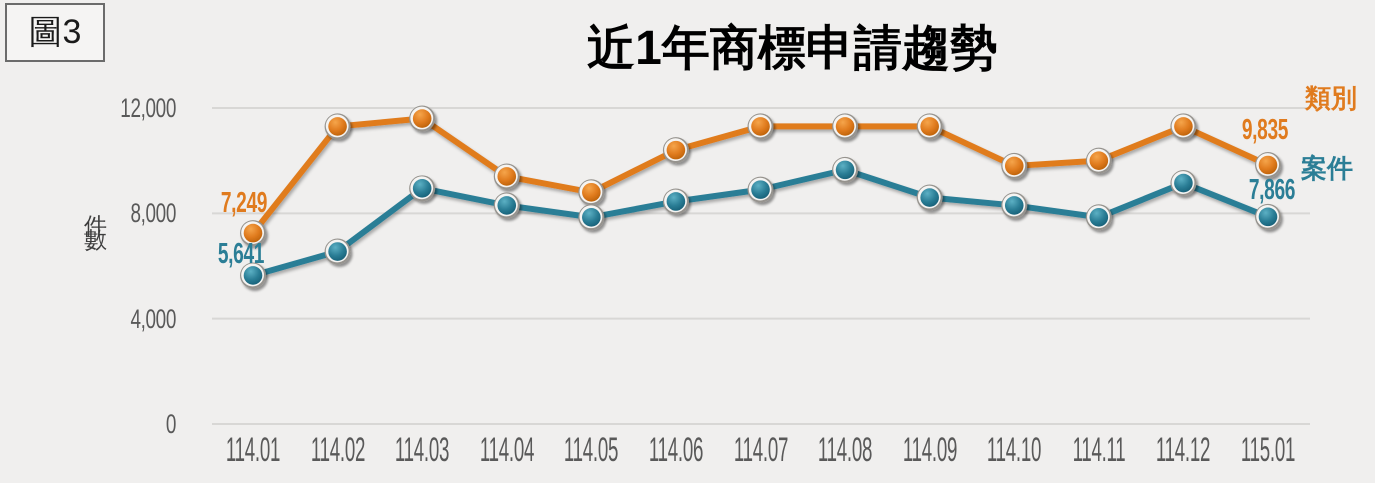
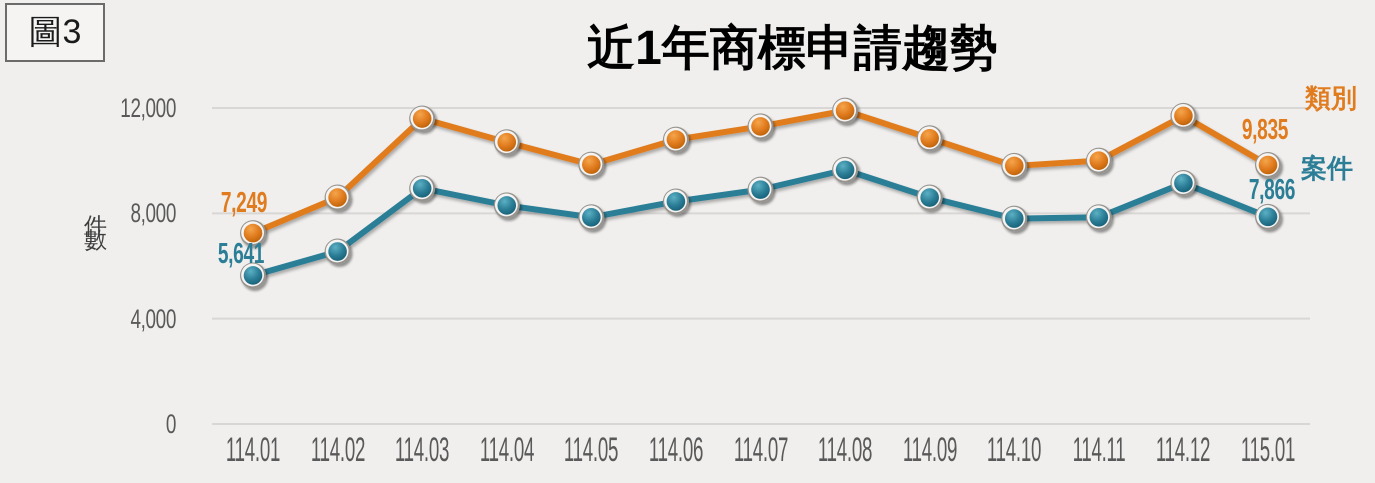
類別/114.02: 11300 -> 8600
類別/114.04: 9400 -> 10700
類別/114.05: 8800 -> 9800
類別/114.06: 10400 -> 10800
類別/114.08: 11300 -> 11900
類別/114.09: 11300 -> 10800
案件/114.10: 8300 -> 7800
類別/114.12: 11300 -> 11700
